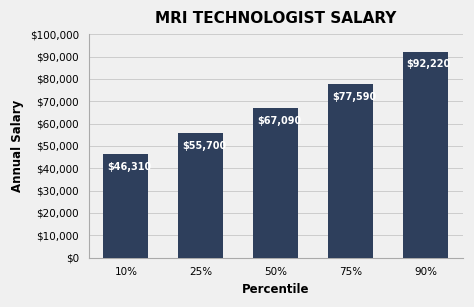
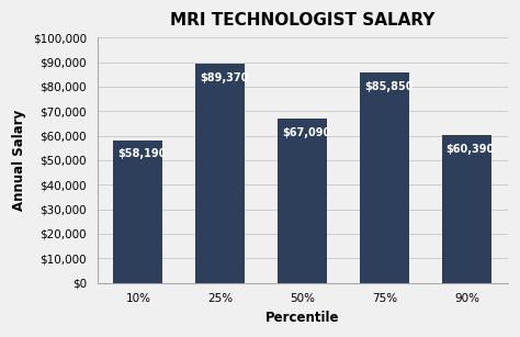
10%: $46,310 -> $58,190
25%: $55,700 -> $89,370
75%: $77,590 -> $85,850
90%: $92,220 -> $60,390
